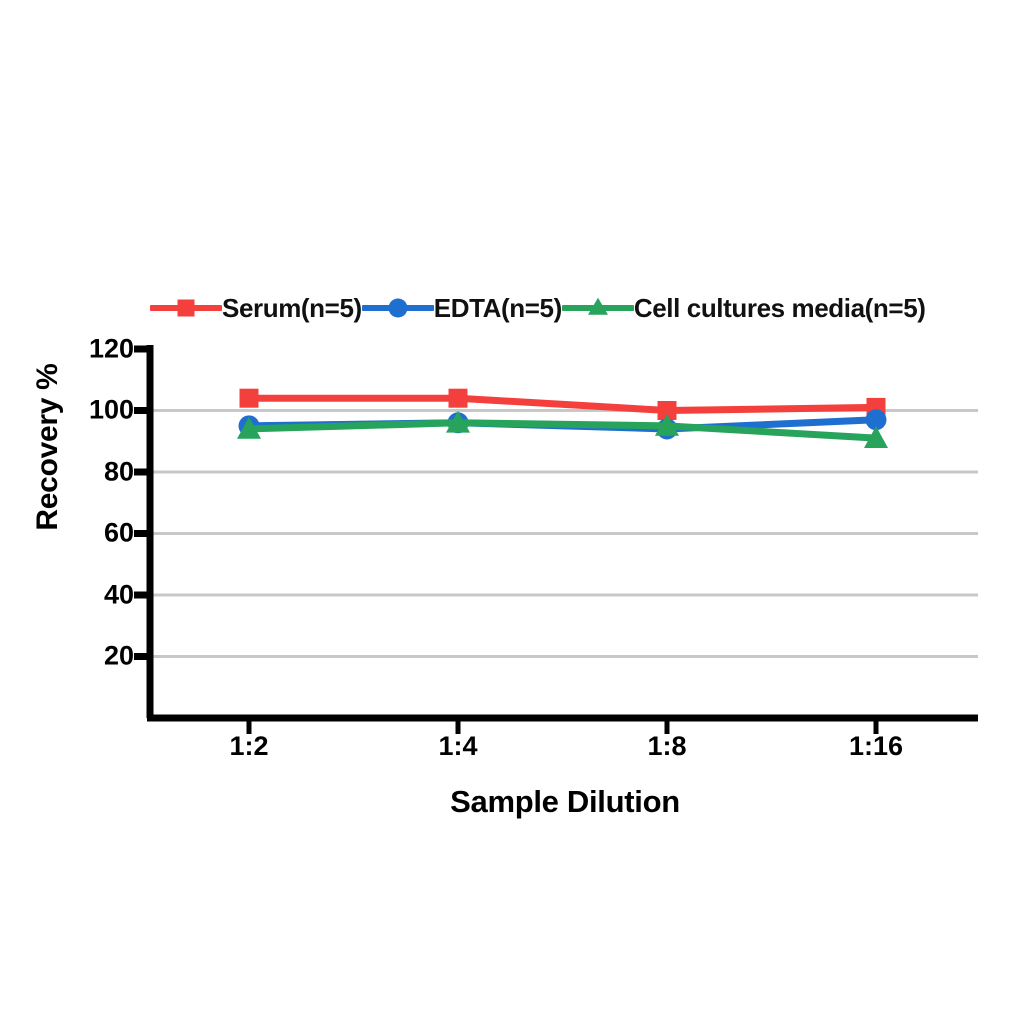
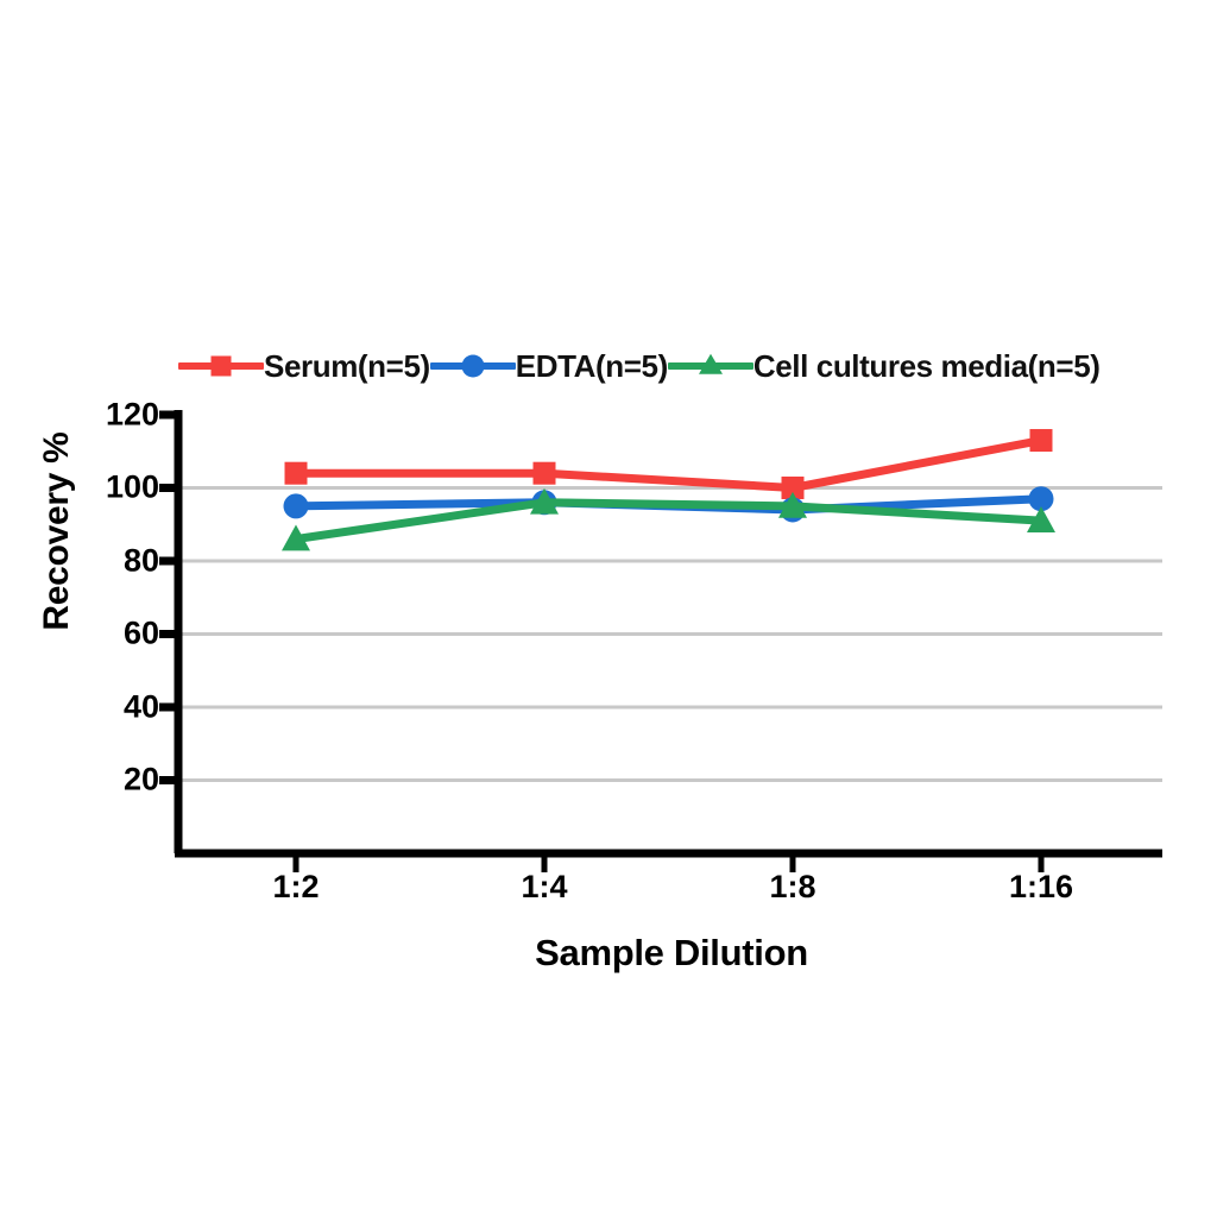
Cell cultures media(n=5)/1:2: 94 -> 86
Serum(n=5)/1:16: 101 -> 113
